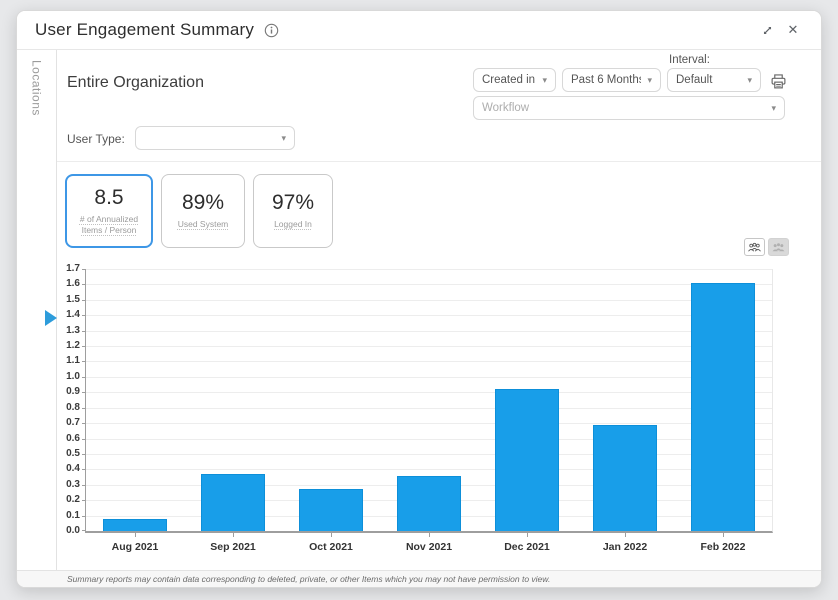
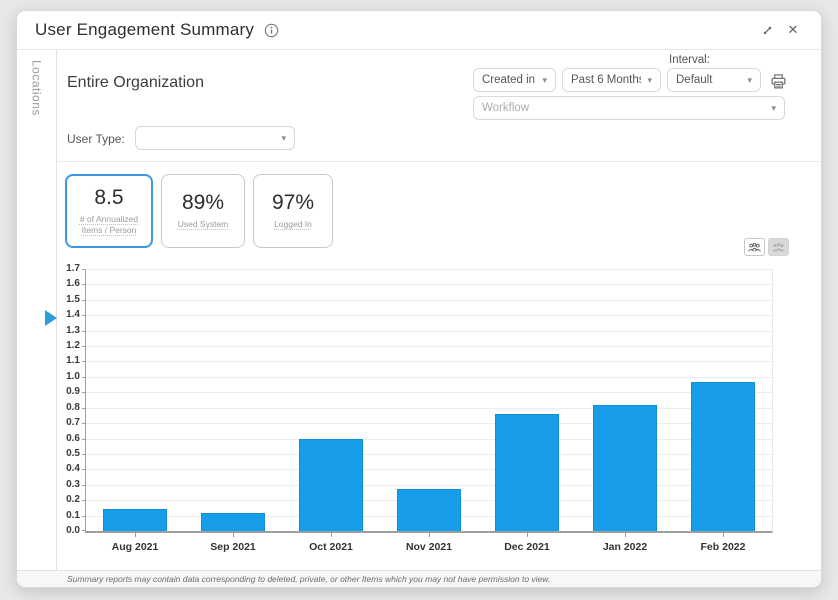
Aug 2021: 0.08 -> 0.14
Sep 2021: 0.37 -> 0.12
Oct 2021: 0.27 -> 0.60
Nov 2021: 0.36 -> 0.27
Dec 2021: 0.92 -> 0.76
Jan 2022: 0.69 -> 0.82
Feb 2022: 1.61 -> 0.97
